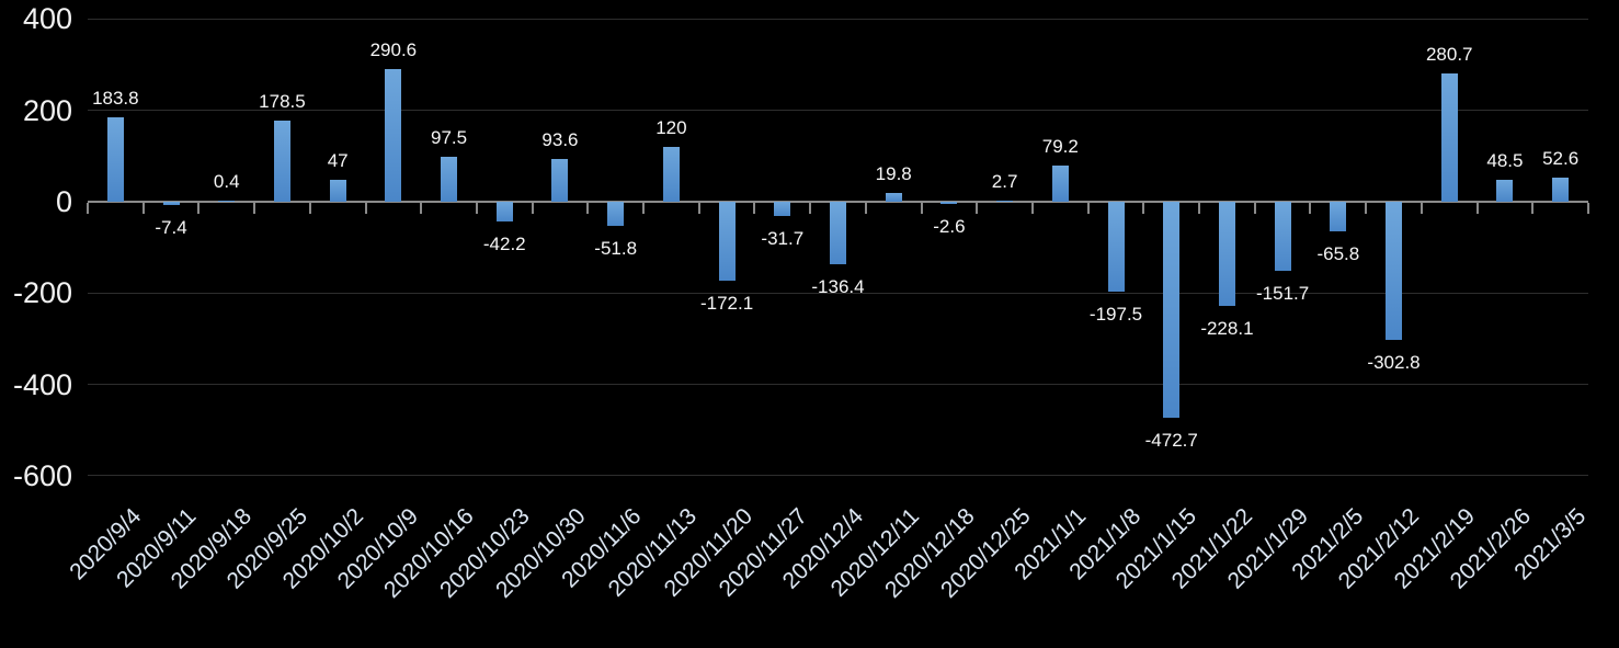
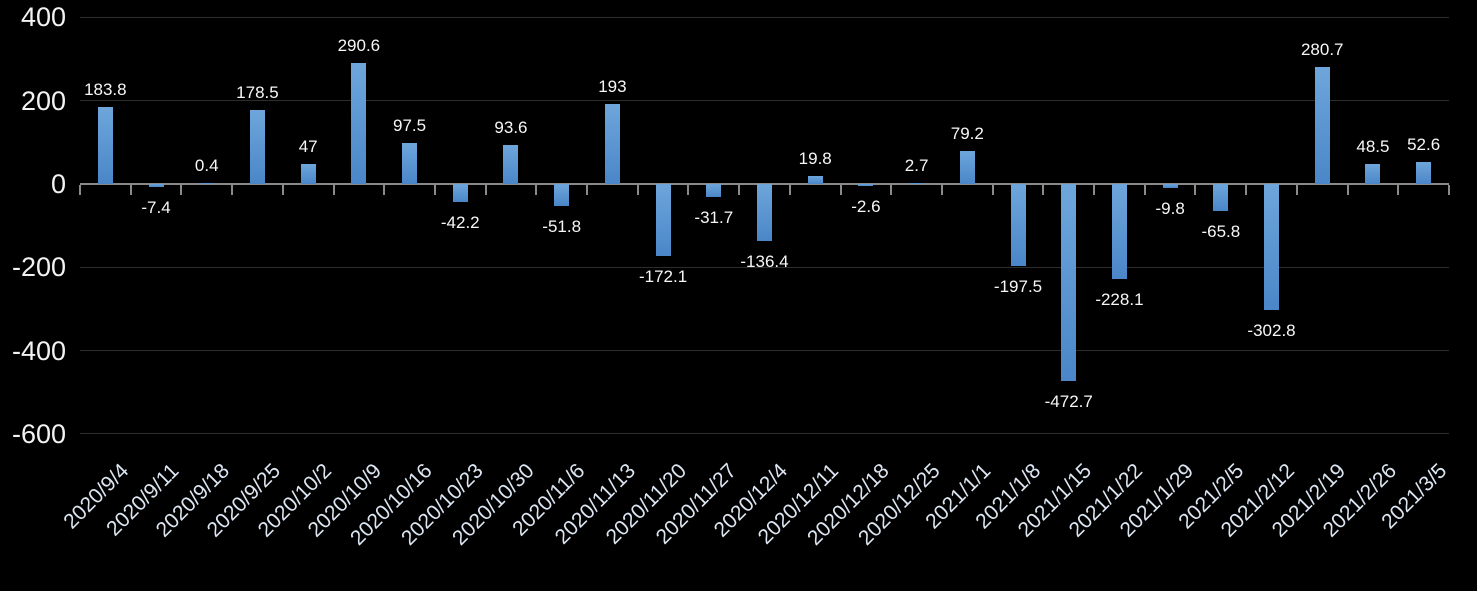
2020/11/13: 120 -> 193
2021/1/29: -151.7 -> -9.8
